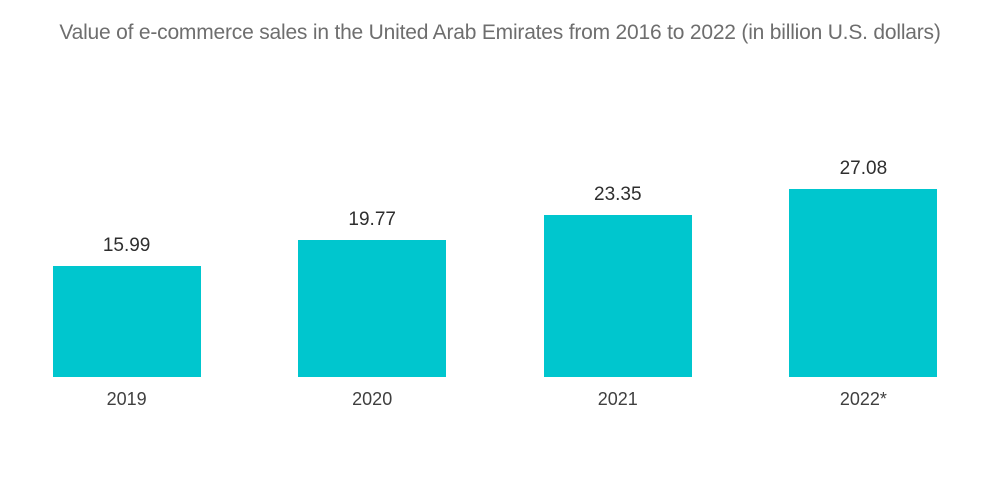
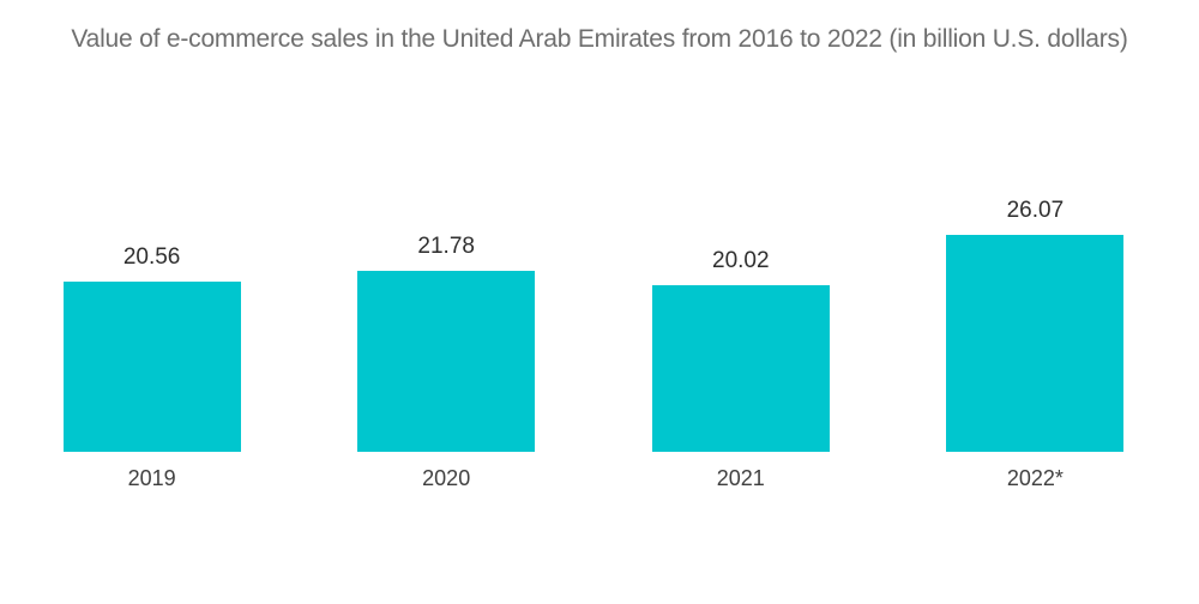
2019: 15.99 -> 20.56
2020: 19.77 -> 21.78
2021: 23.35 -> 20.02
2022*: 27.08 -> 26.07
